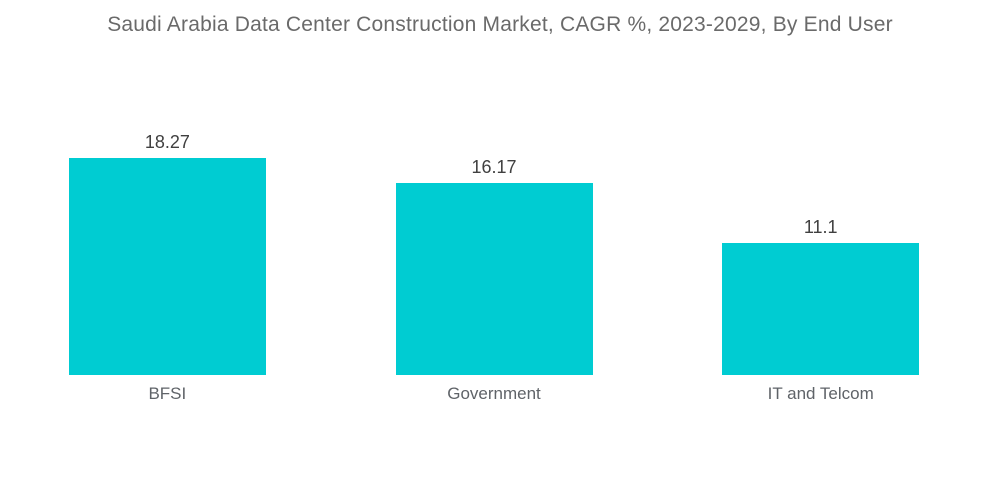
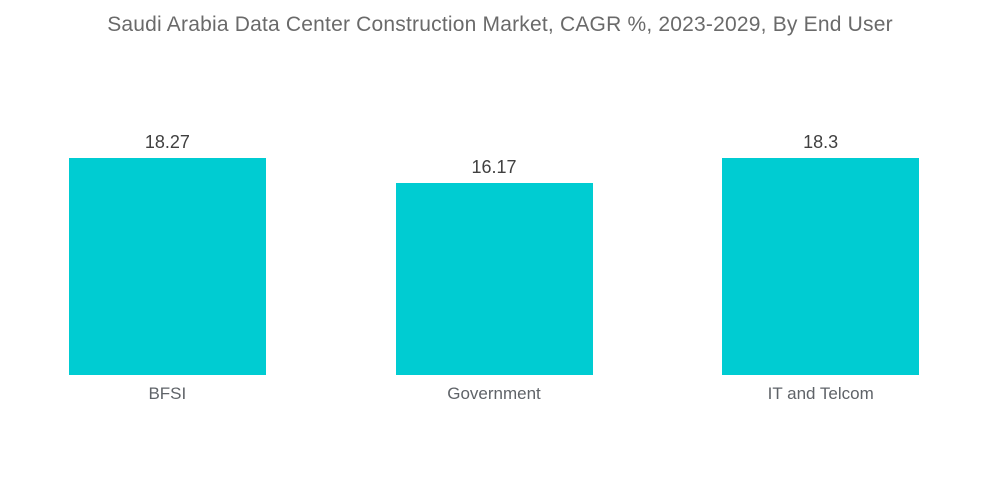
IT and Telcom: 11.1 -> 18.3
